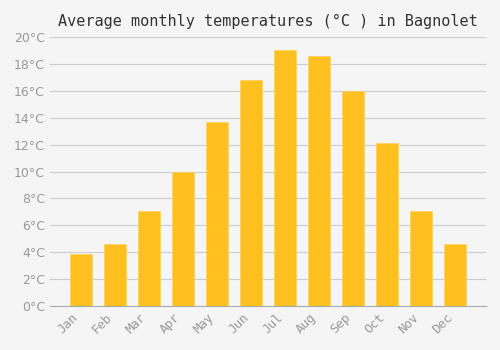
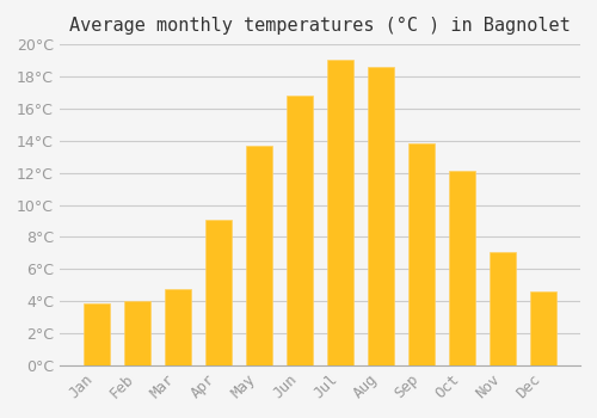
Feb: 4.6°C -> 4.0°C
Mar: 7.1°C -> 4.8°C
Apr: 10.0°C -> 9.1°C
Sep: 16.0°C -> 13.8°C
